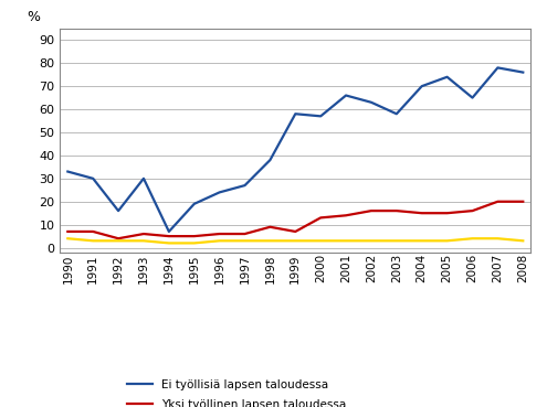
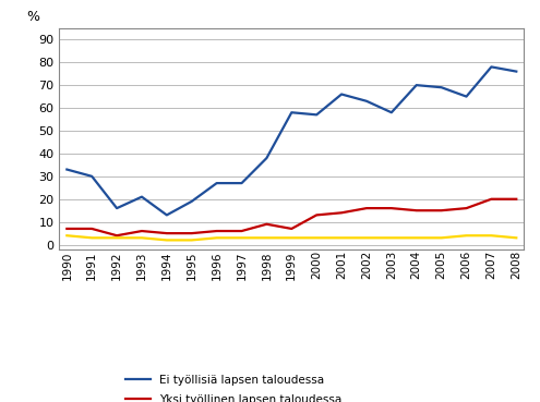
Ei työllisiä lapsen taloudessa/1993: 30 -> 21
Ei työllisiä lapsen taloudessa/1994: 7 -> 13
Ei työllisiä lapsen taloudessa/1996: 24 -> 27
Ei työllisiä lapsen taloudessa/2005: 74 -> 69
